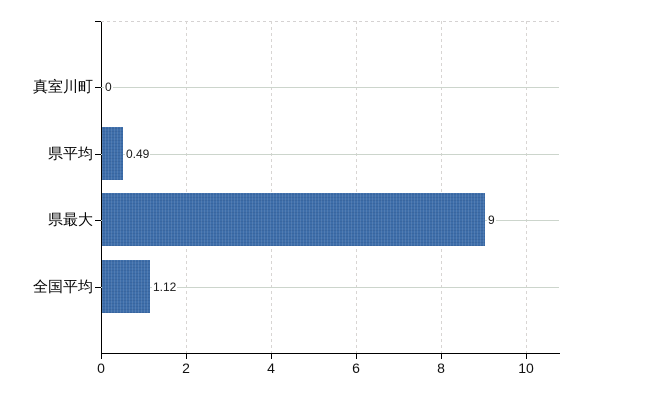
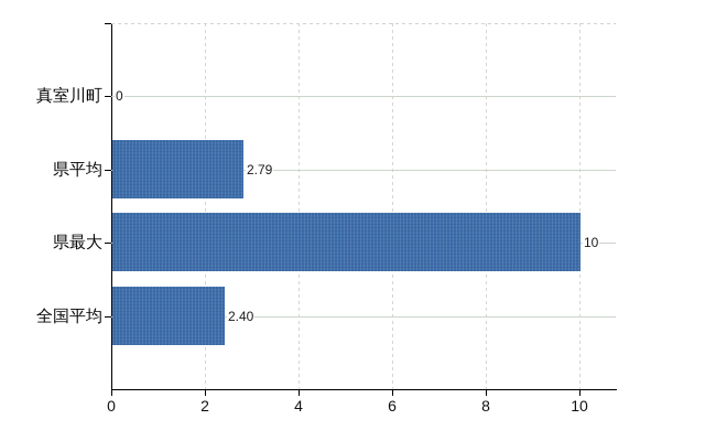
県平均: 0.49 -> 2.79
県最大: 9 -> 10
全国平均: 1.12 -> 2.40
